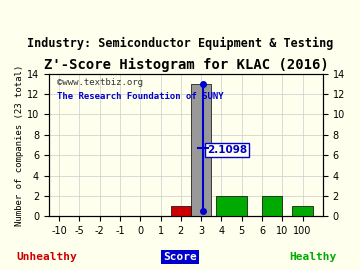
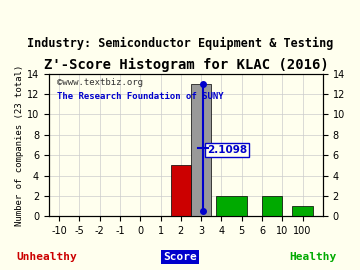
2: 1 -> 5
